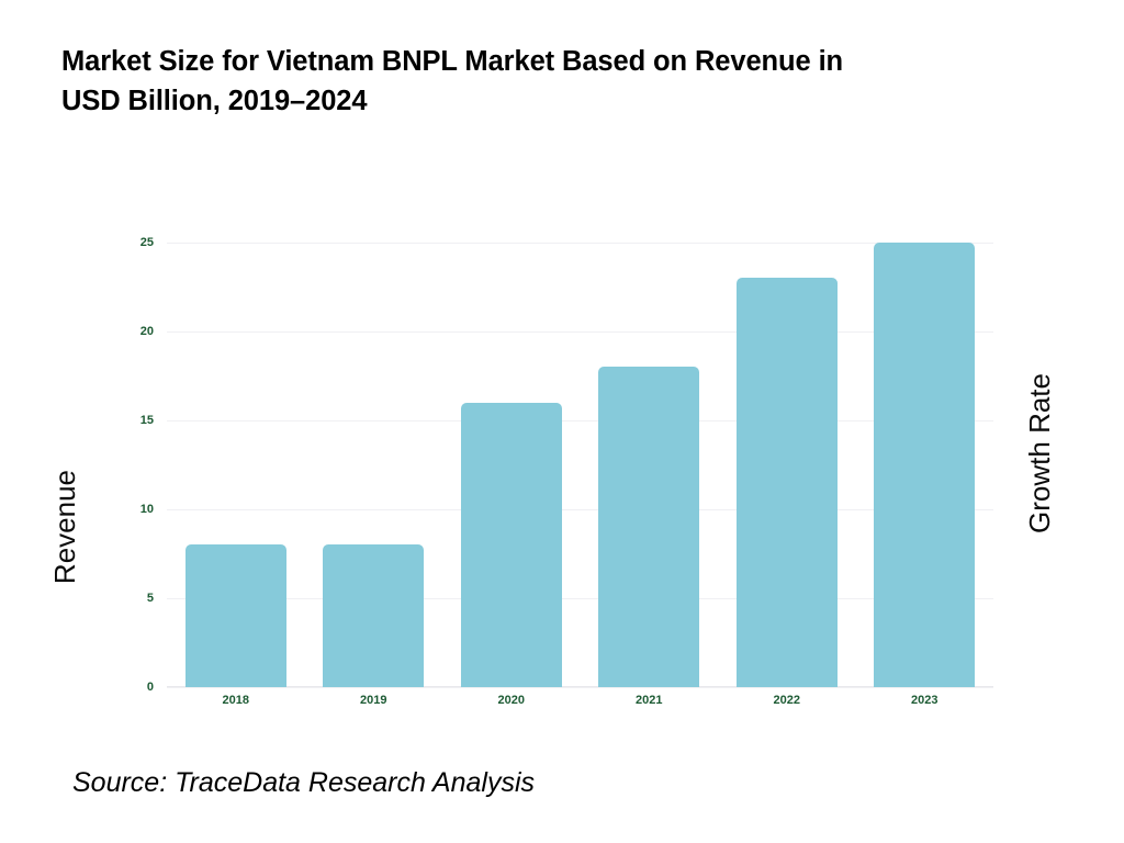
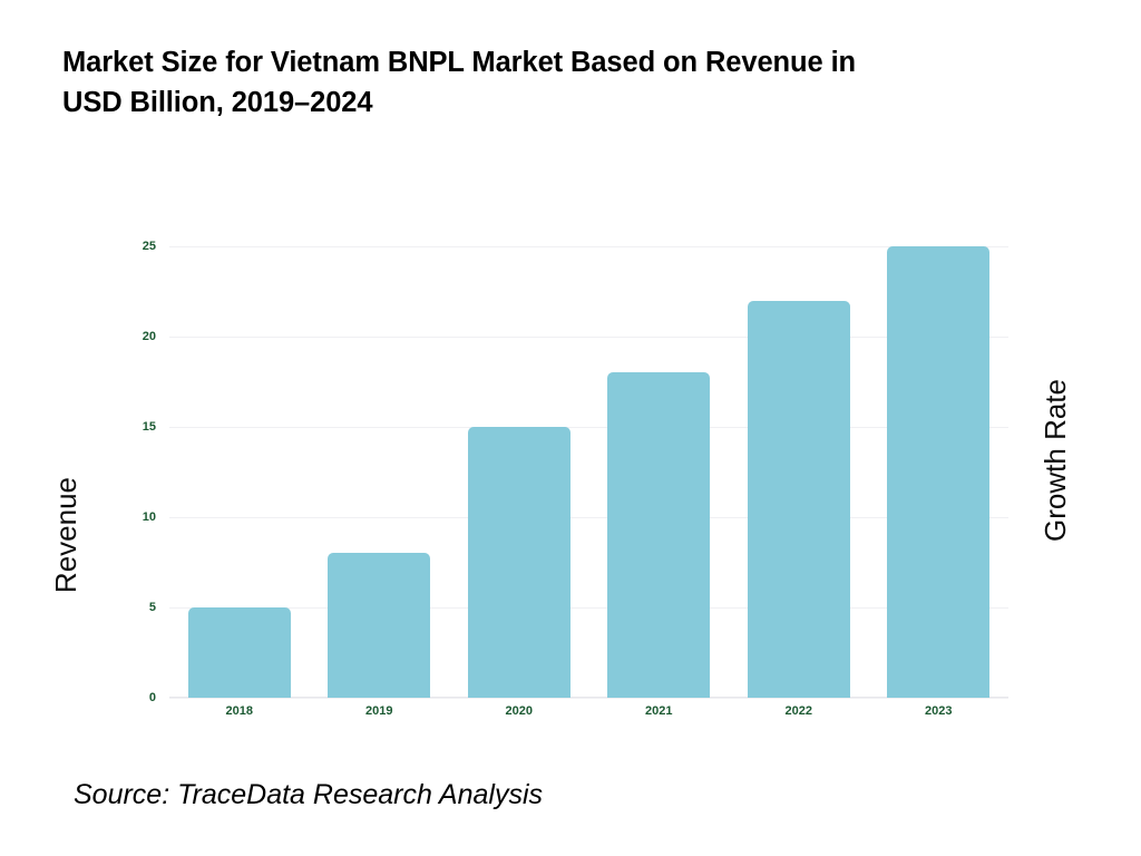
2018: 8 -> 5
2020: 16 -> 15
2022: 23 -> 22
